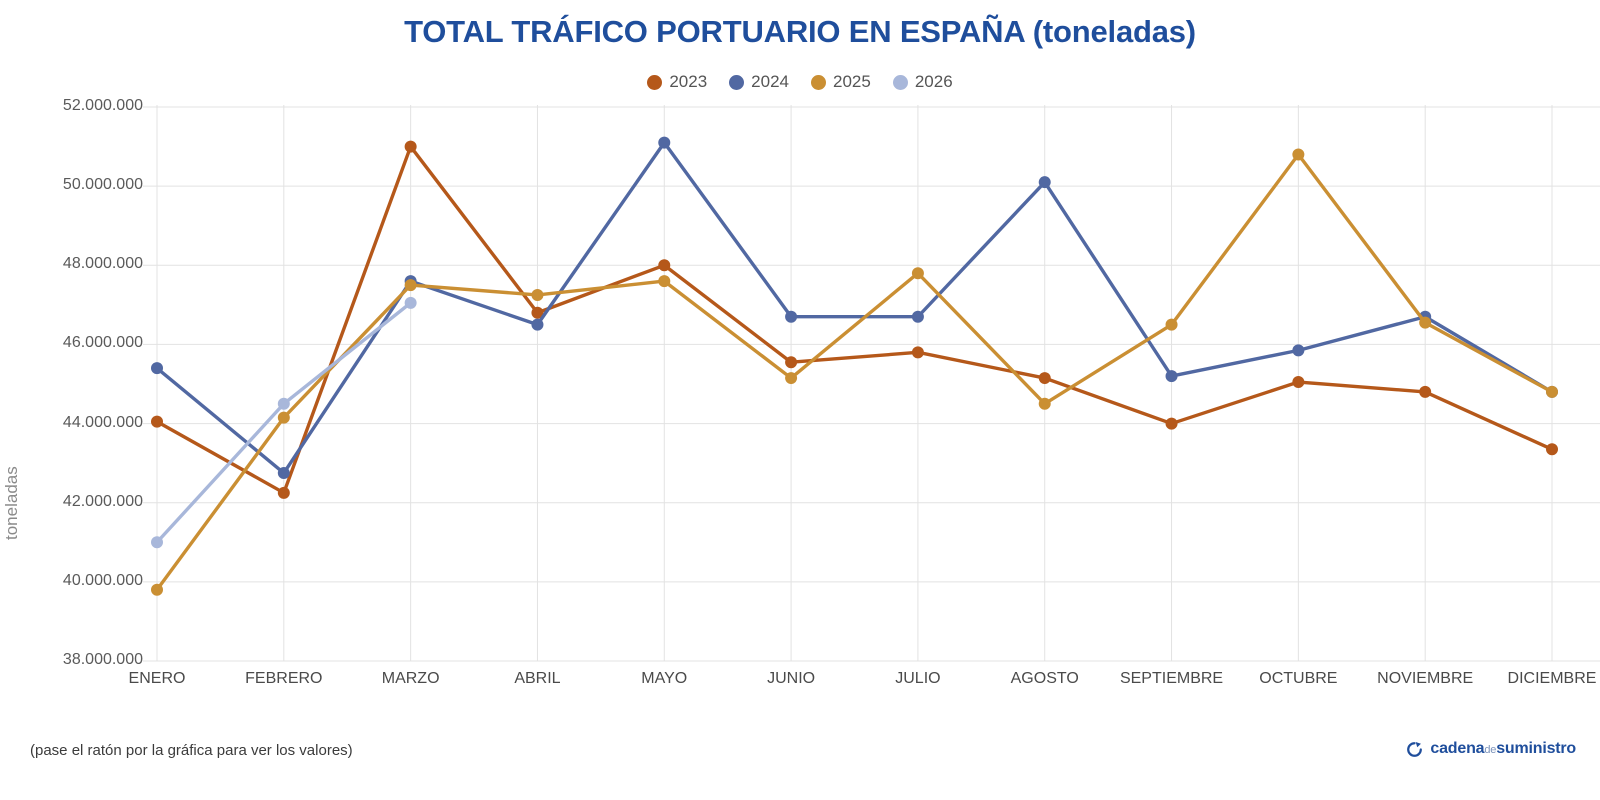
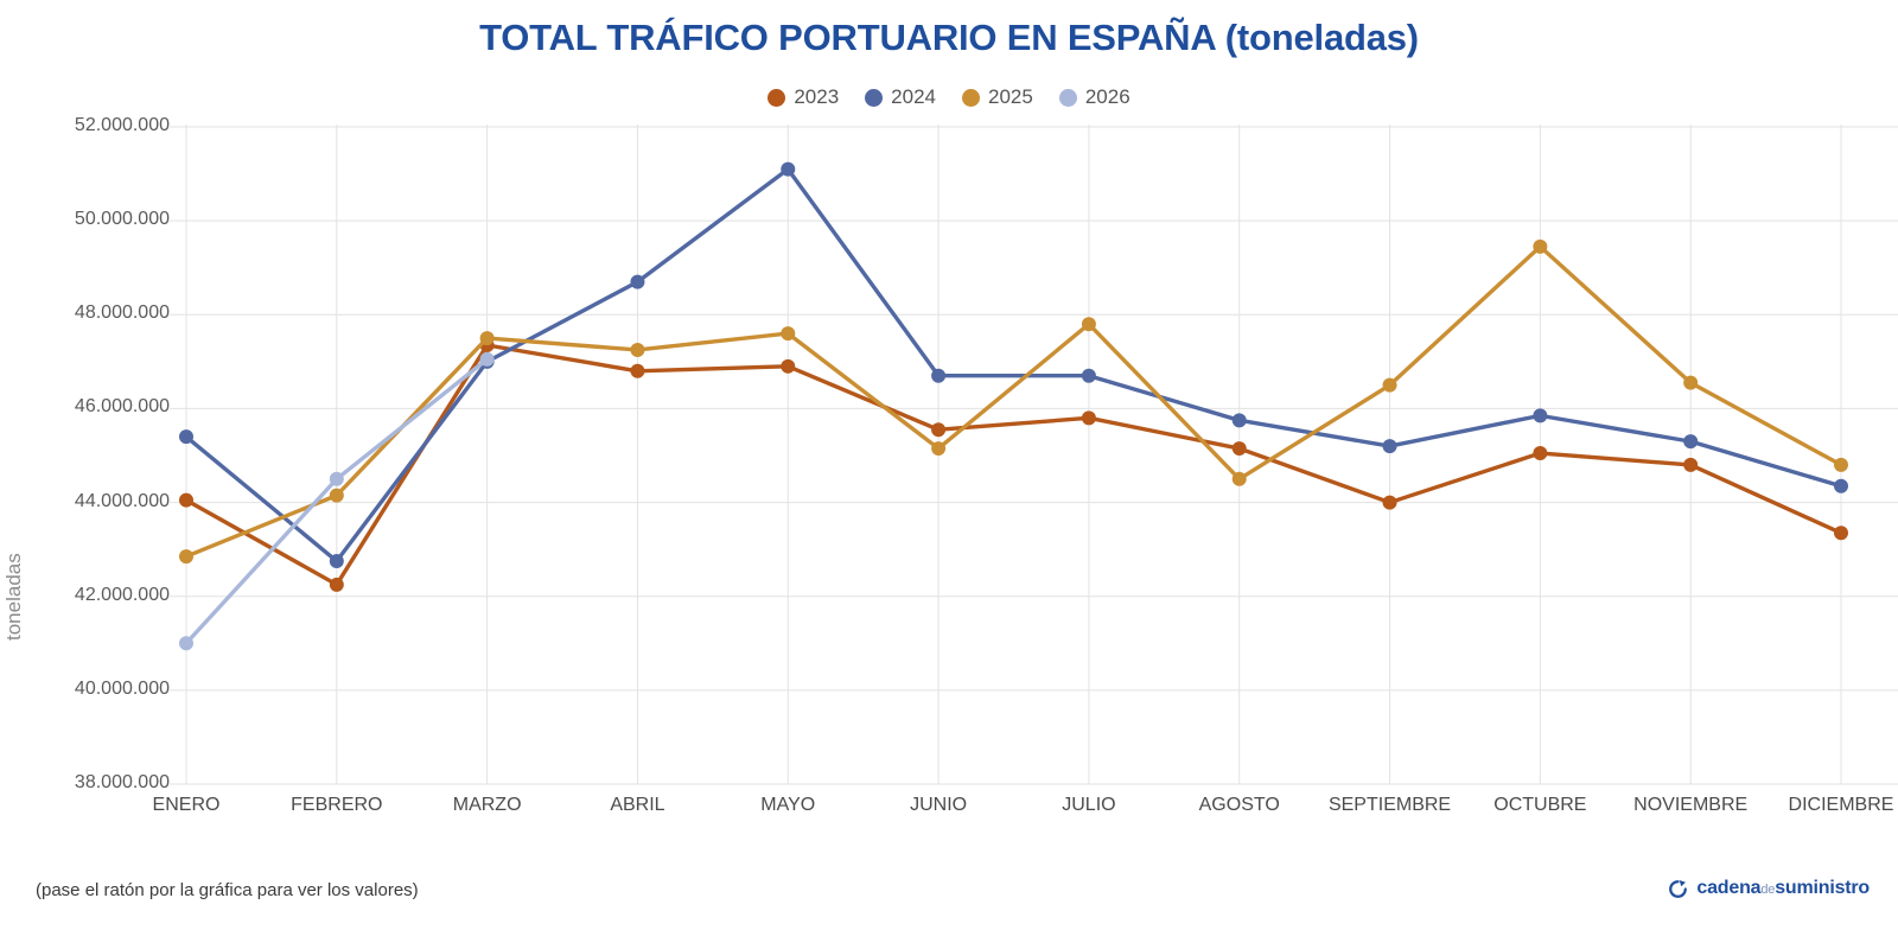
2025/ENERO: 39800000 -> 42800000
2023/MARZO: 51000000 -> 47400000
2024/MARZO: 47600000 -> 47000000
2024/ABRIL: 46500000 -> 48700000
2023/MAYO: 48000000 -> 46900000
2024/AGOSTO: 50100000 -> 45800000
2025/OCTUBRE: 50800000 -> 49400000
2024/NOVIEMBRE: 46700000 -> 45300000
2024/DICIEMBRE: 44800000 -> 44400000
